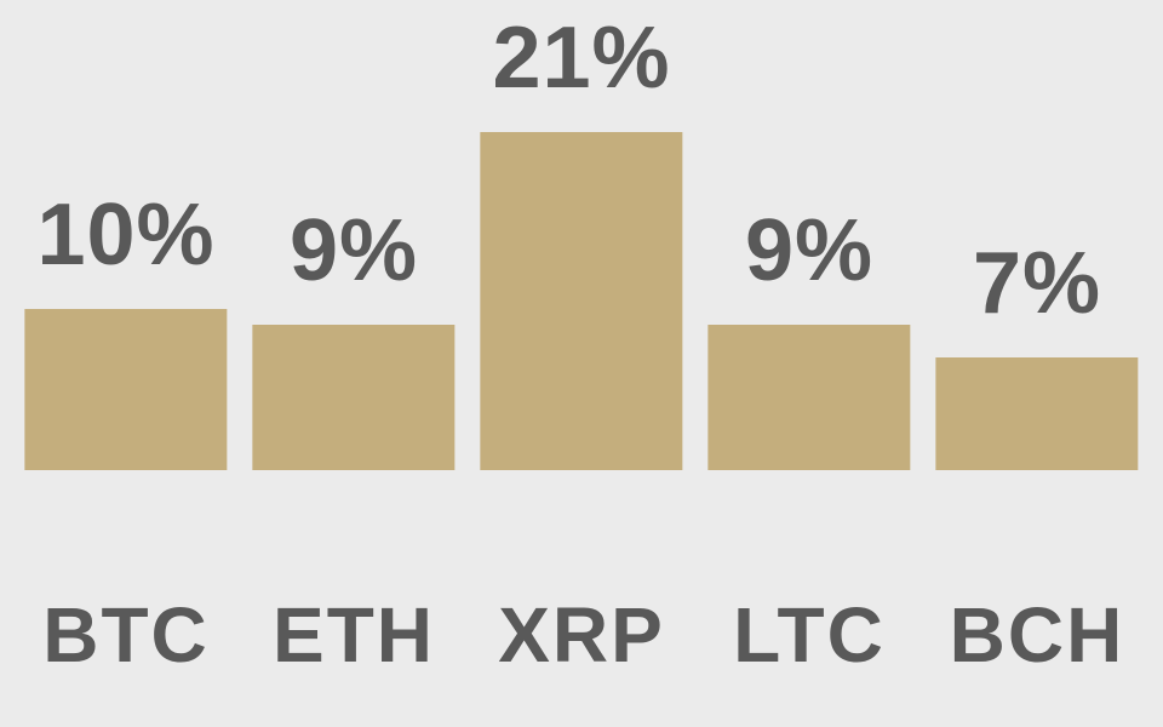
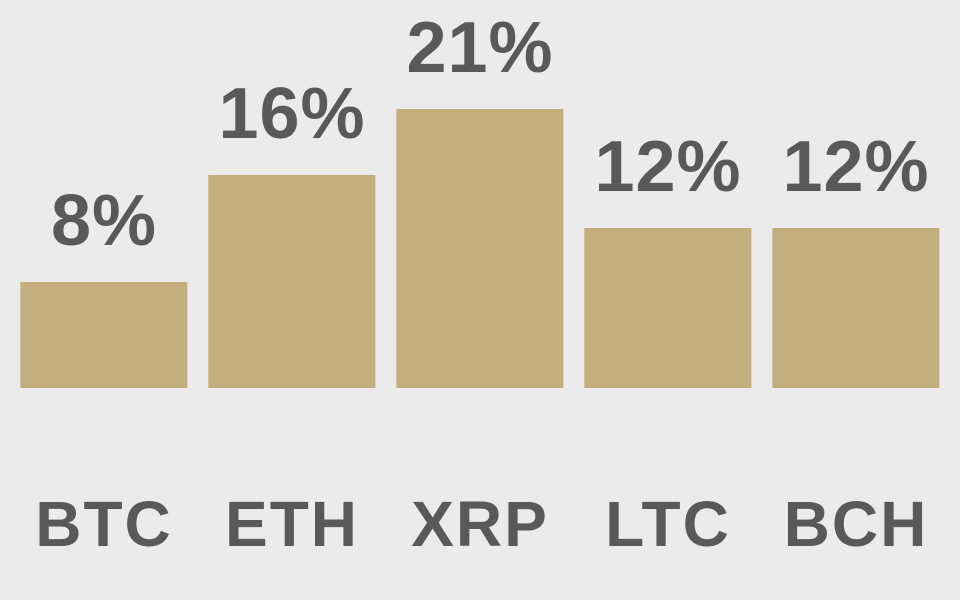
BTC: 10% -> 8%
ETH: 9% -> 16%
LTC: 9% -> 12%
BCH: 7% -> 12%
